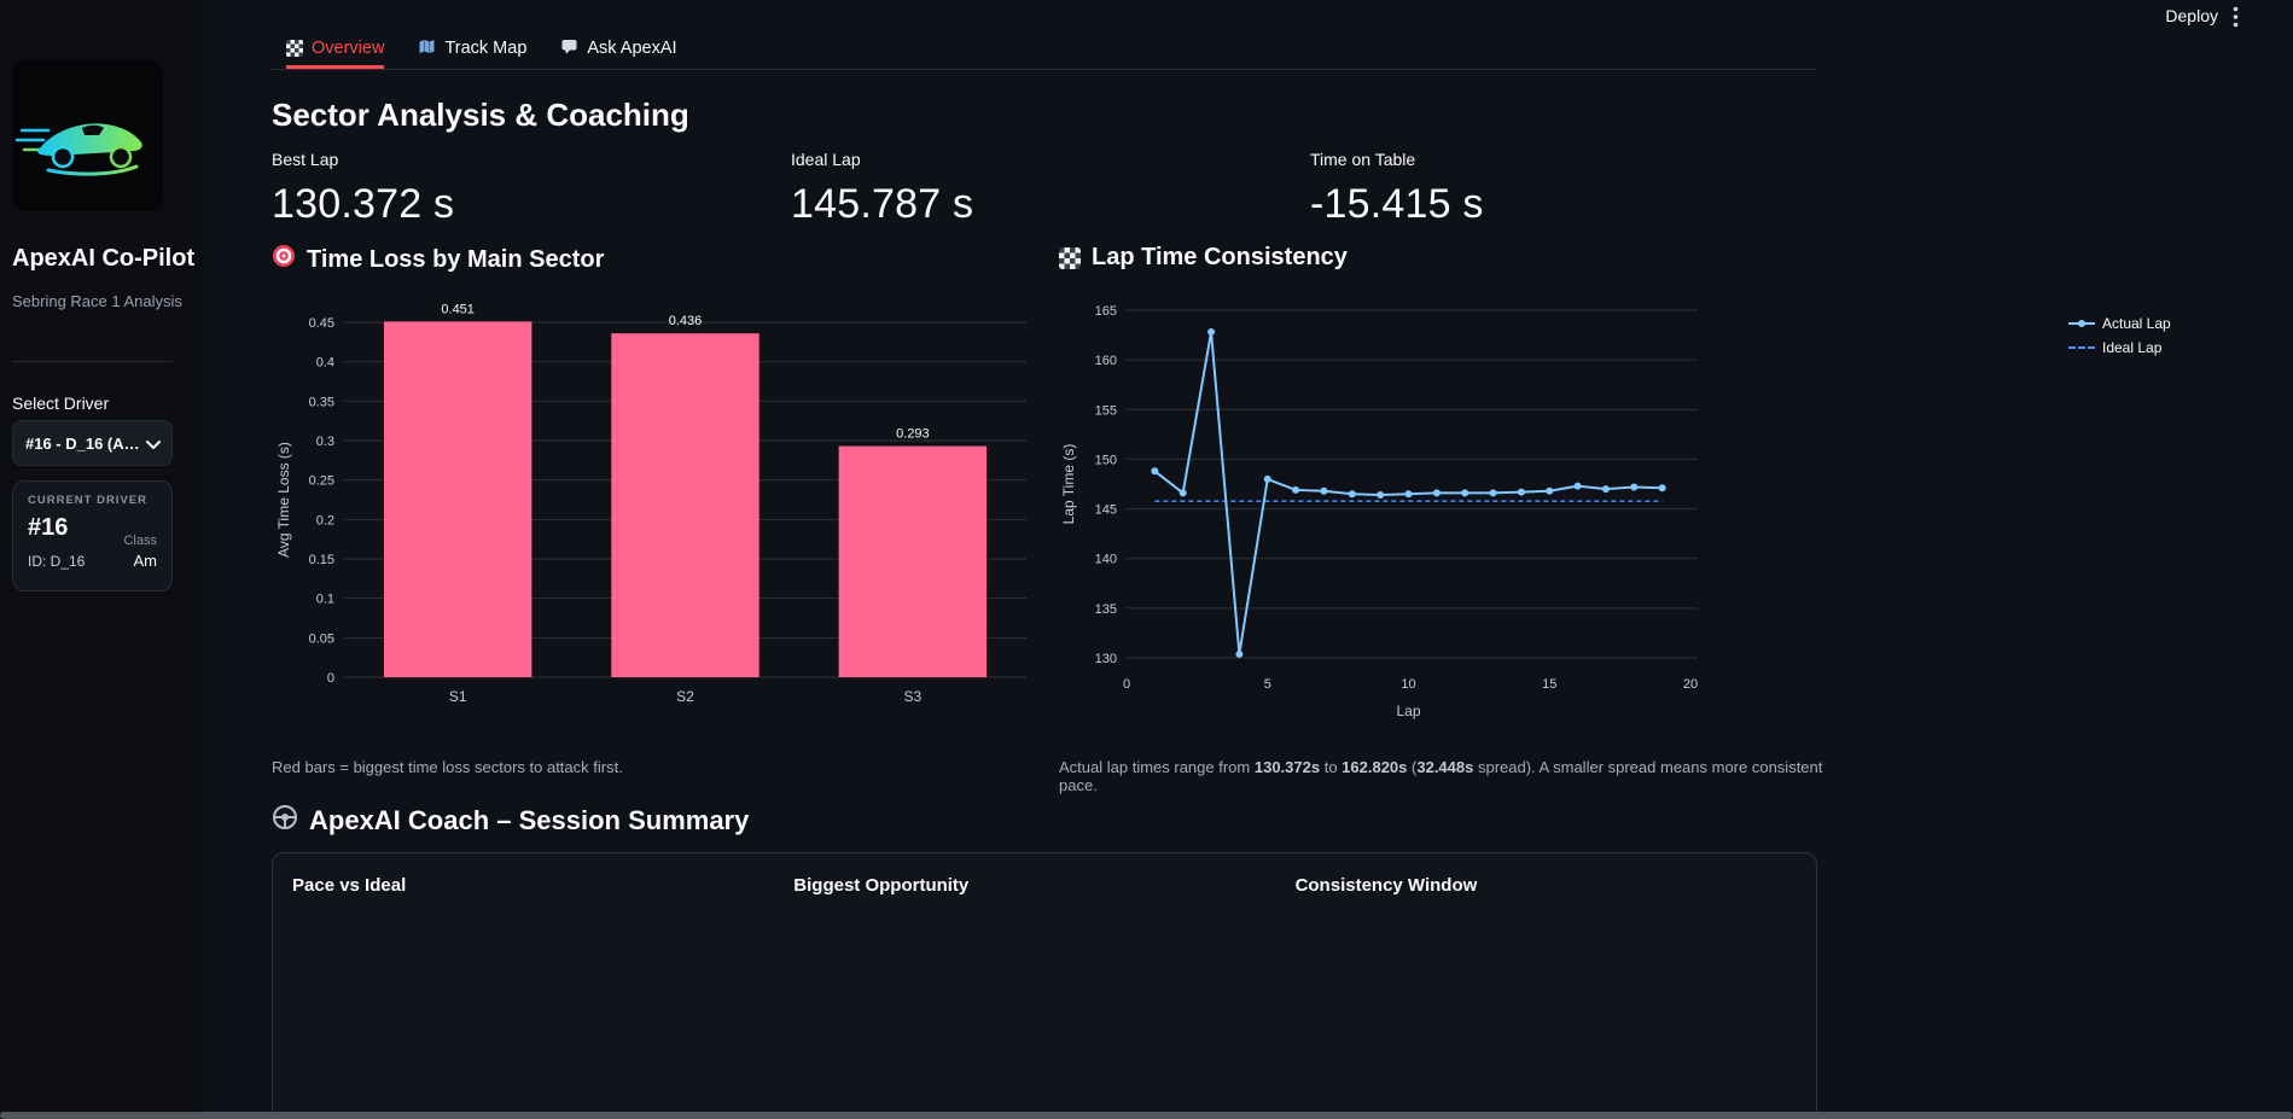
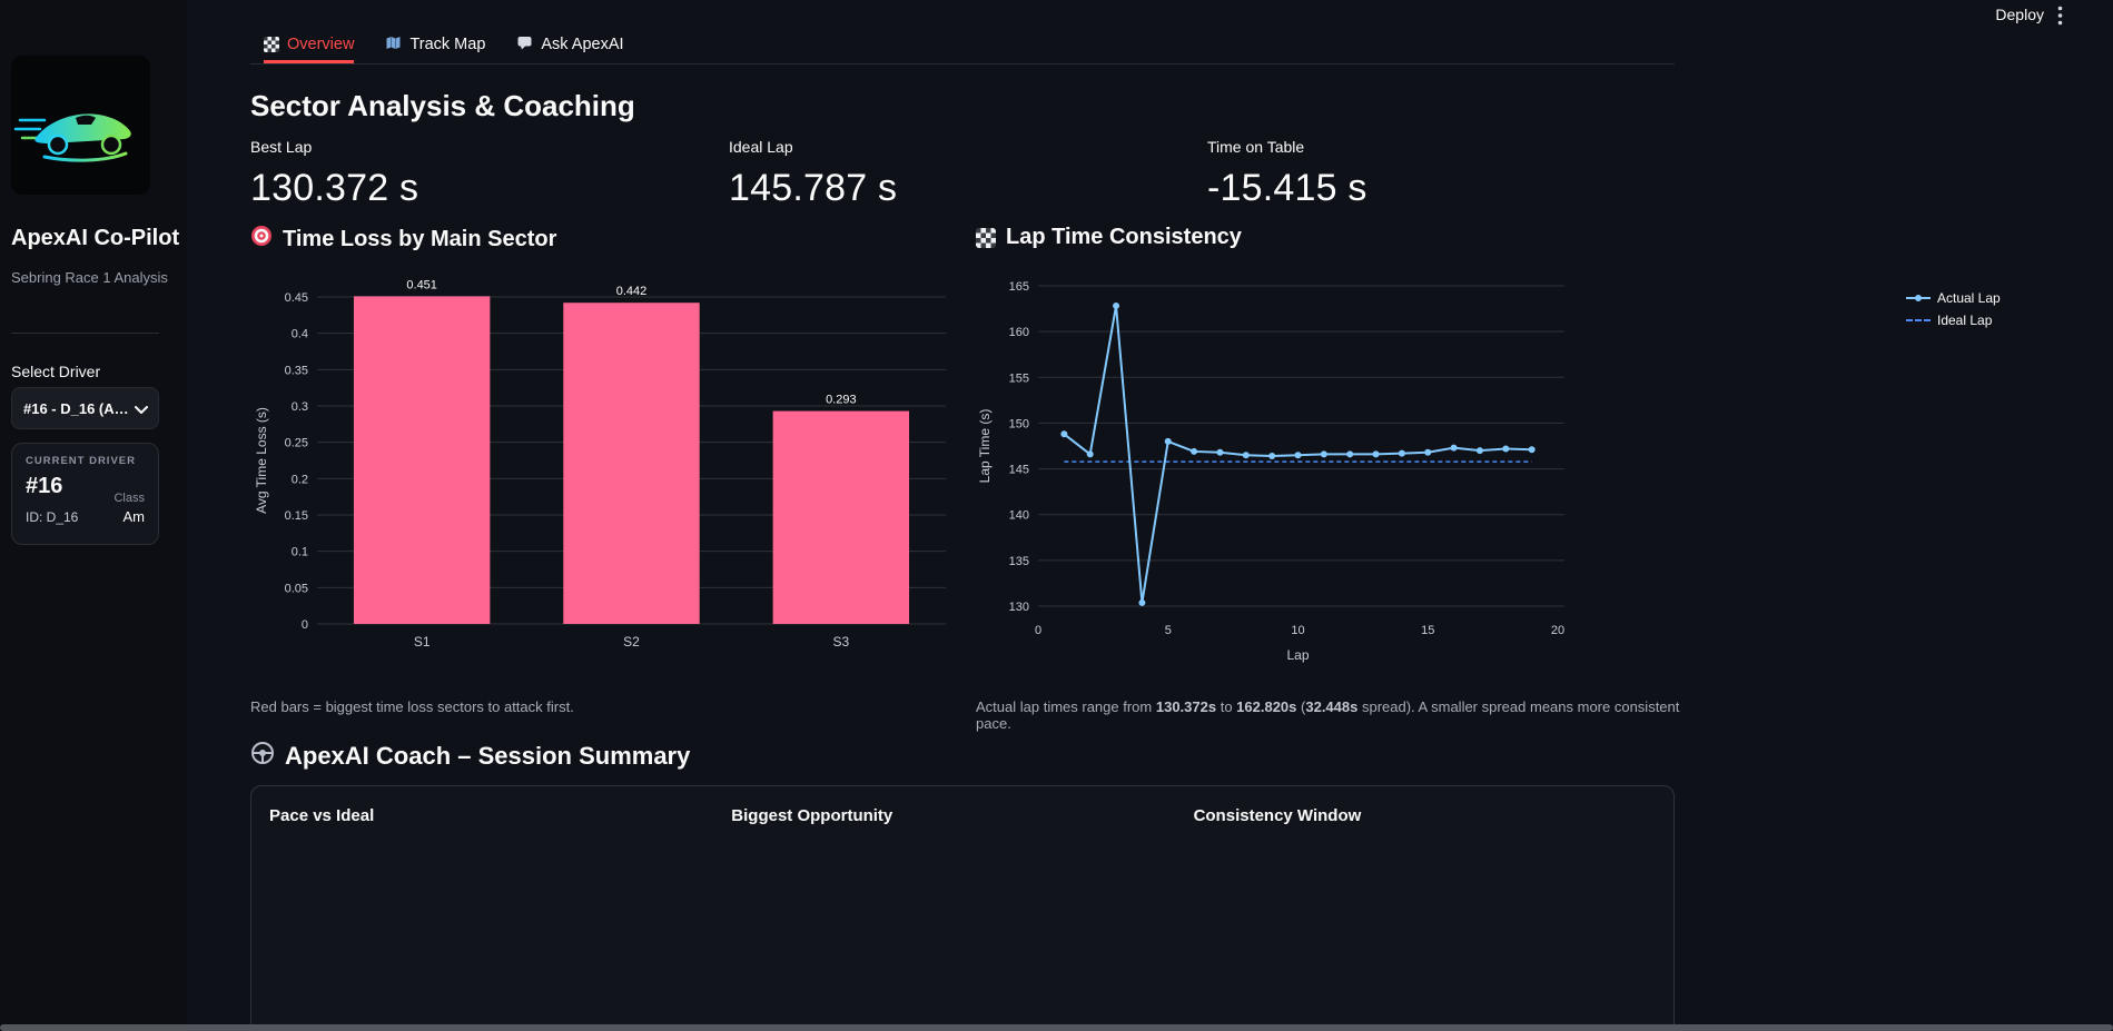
Time Loss by Main Sector/S2: 0.436 -> 0.442
